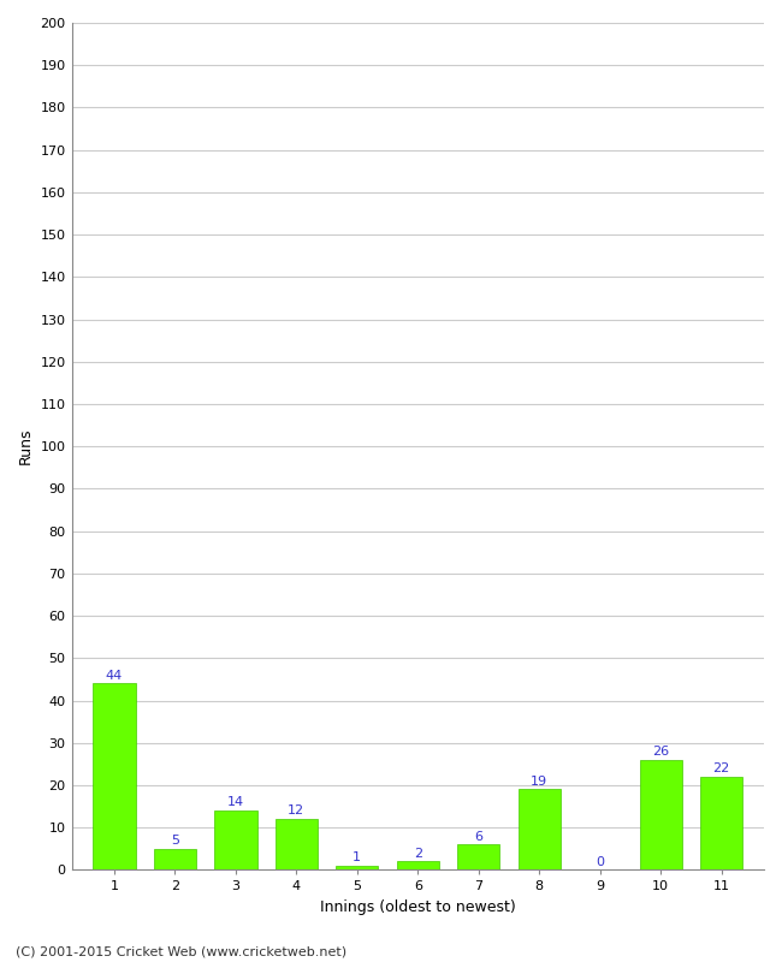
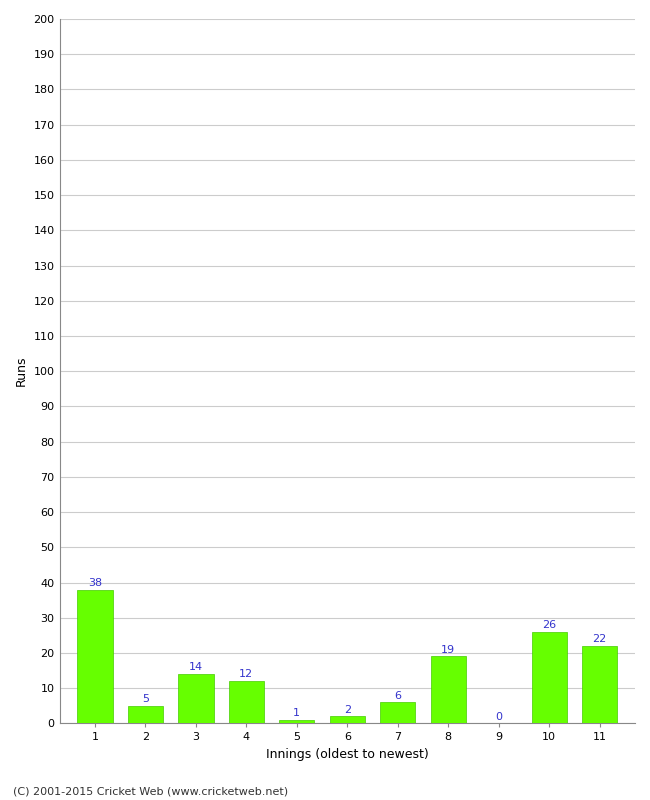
1: 44 -> 38
